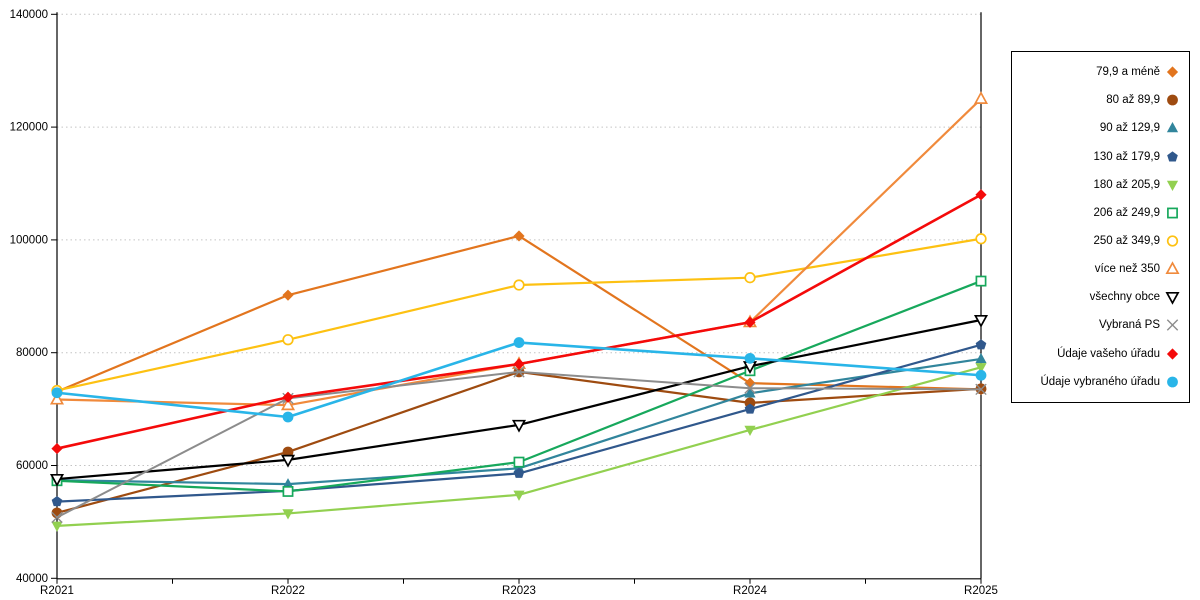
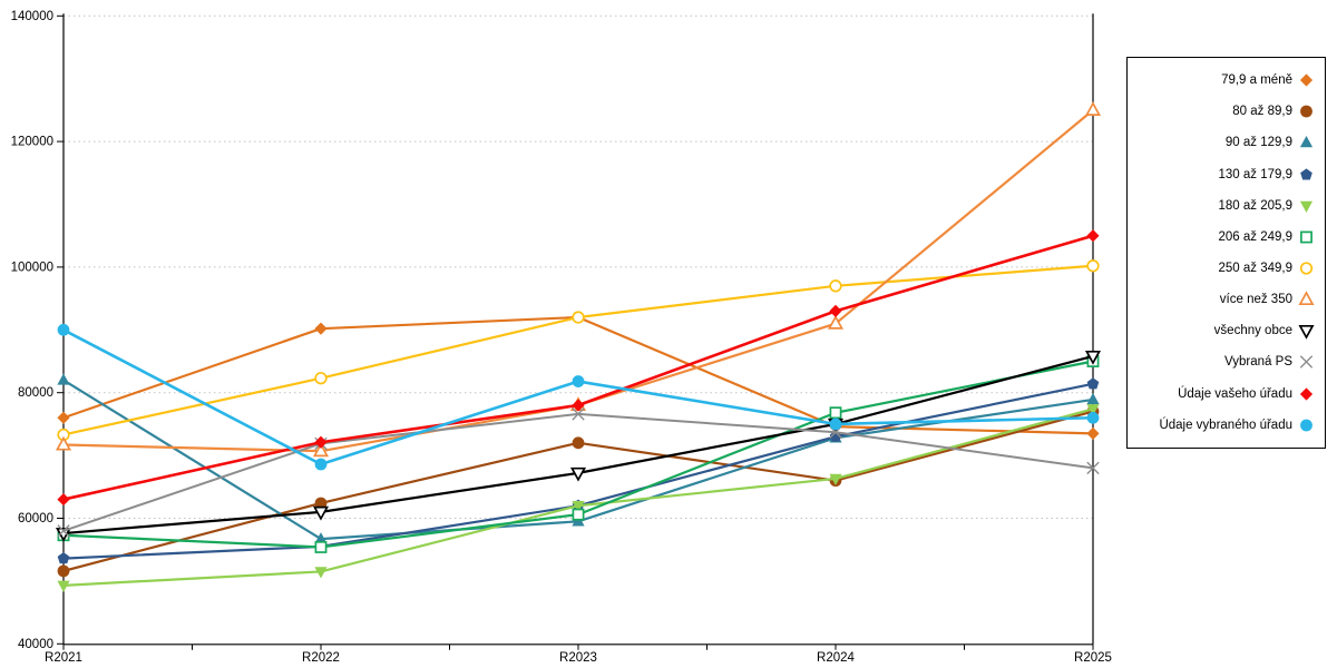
79,9 a méně/R2021: 73000 -> 76000
90 až 129,9/R2021: 57000 -> 82000
Vybraná PS/R2021: 51000 -> 58000
Údaje vybraného úřadu/R2021: 73000 -> 90000
79,9 a méně/R2023: 101000 -> 92000
80 až 89,9/R2023: 77000 -> 72000
130 až 179,9/R2023: 59000 -> 62000
180 až 205,9/R2023: 55000 -> 62000
80 až 89,9/R2024: 71000 -> 66000
130 až 179,9/R2024: 70000 -> 73000
250 až 349,9/R2024: 93000 -> 97000
více než 350/R2024: 85000 -> 91000
všechny obce/R2024: 78000 -> 75000
Údaje vašeho úřadu/R2024: 85000 -> 93000
Údaje vybraného úřadu/R2024: 79000 -> 75000
80 až 89,9/R2025: 74000 -> 77000
206 až 249,9/R2025: 93000 -> 85000
Vybraná PS/R2025: 74000 -> 68000
Údaje vašeho úřadu/R2025: 108000 -> 105000
